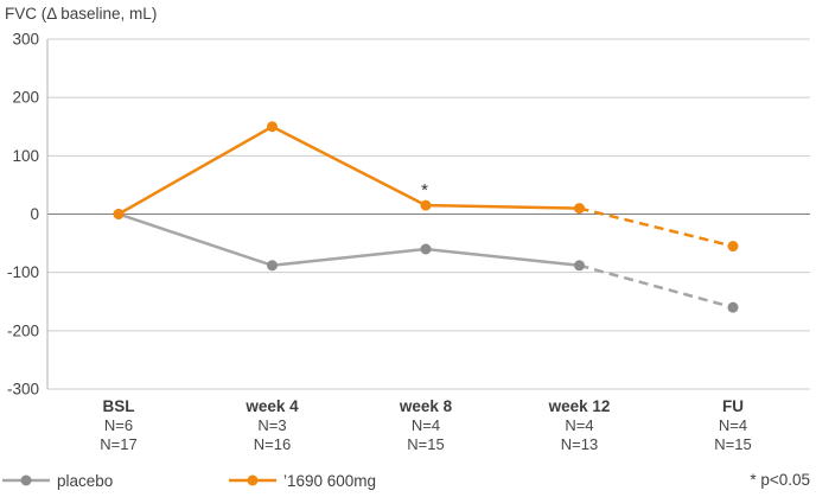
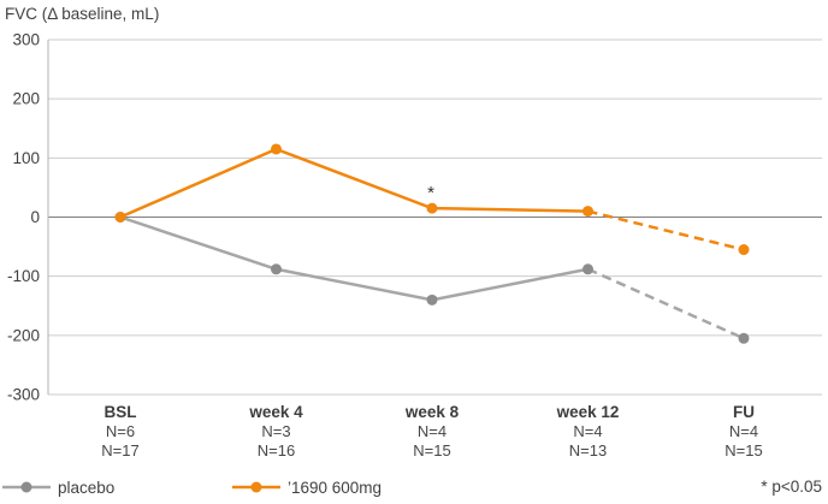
’1690 600mg/week 4: 150 -> 120
placebo/week 8: -60 -> -140
placebo/FU: -160 -> -200
